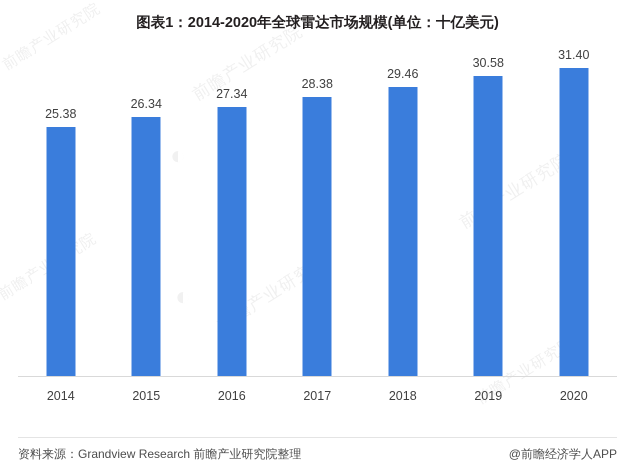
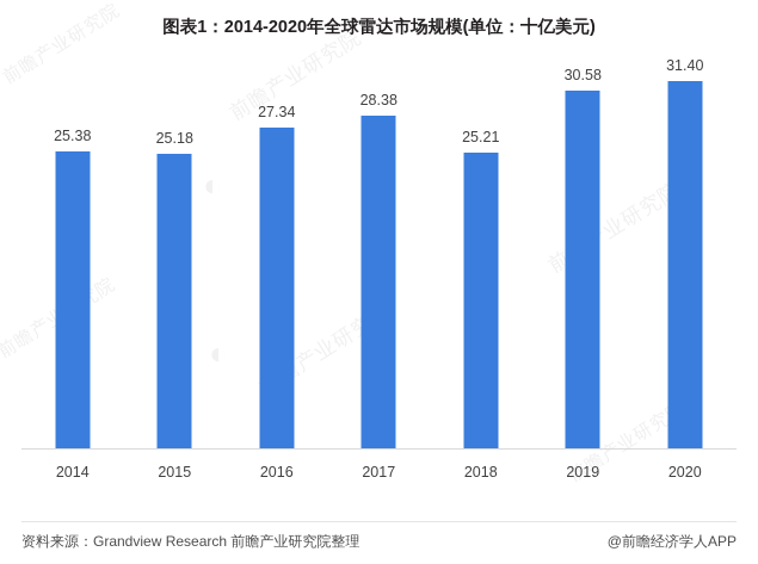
2015: 26.34 -> 25.18
2018: 29.46 -> 25.21
